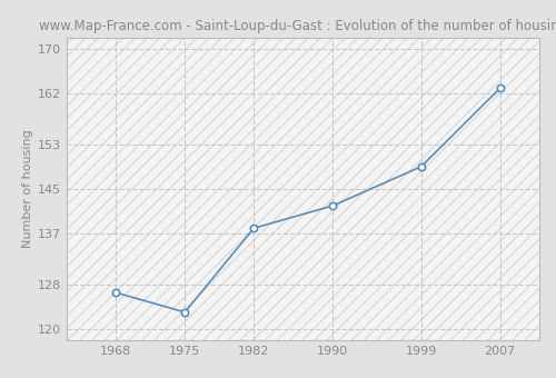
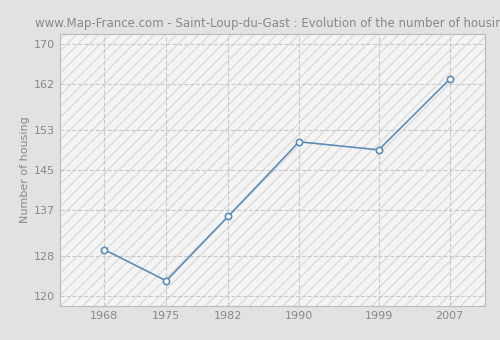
1968: 126.5 -> 129.2
1982: 138.0 -> 135.8
1990: 142.0 -> 150.6
